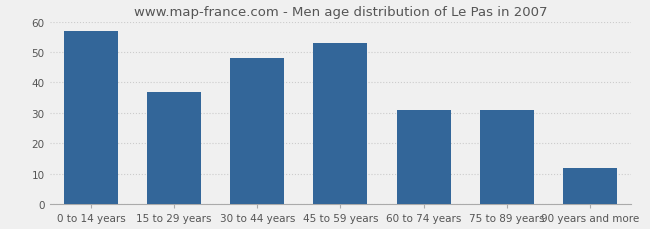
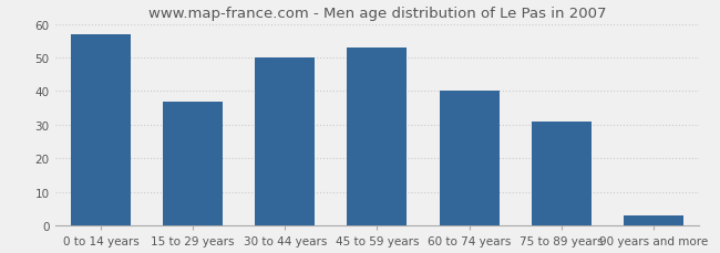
30 to 44 years: 48 -> 50
60 to 74 years: 31 -> 40
90 years and more: 12 -> 3
